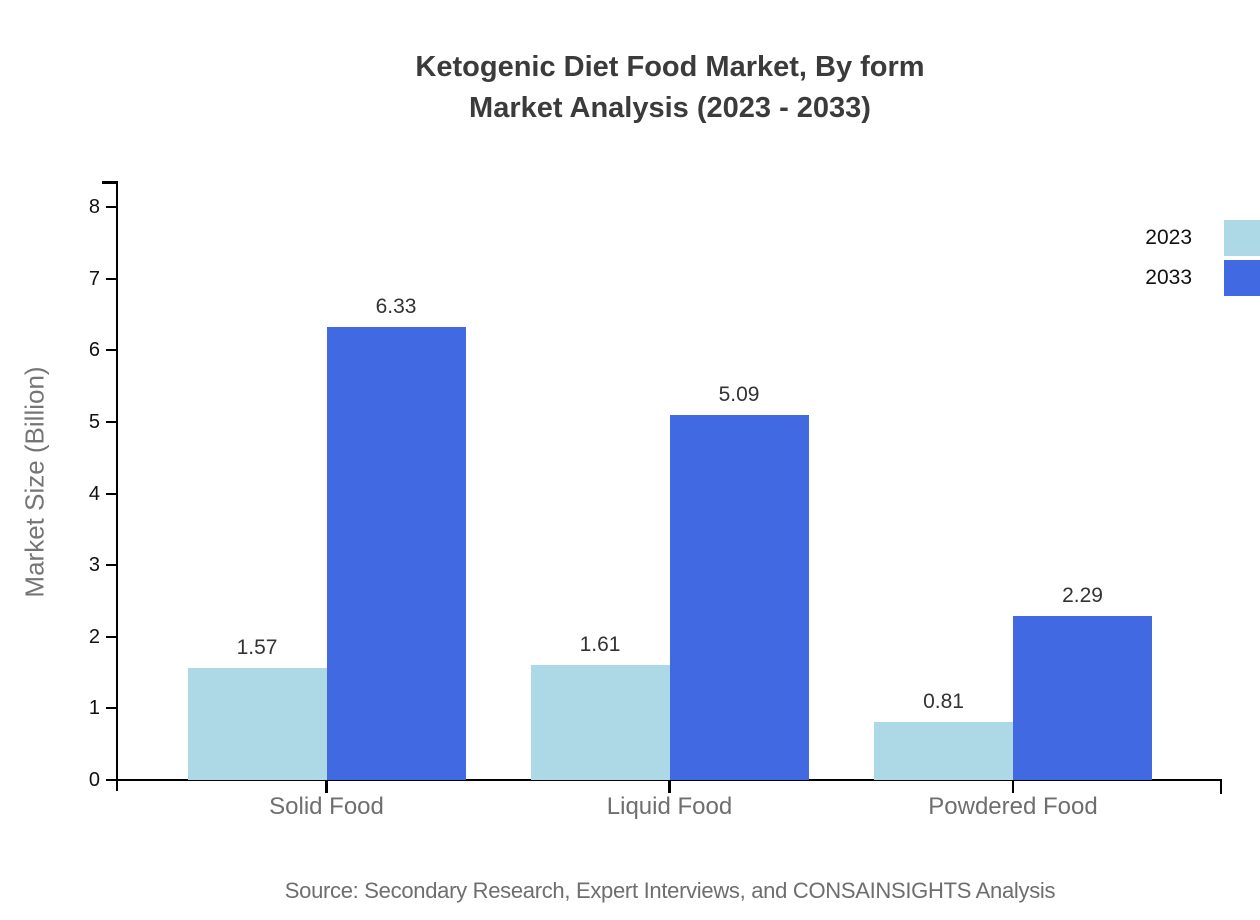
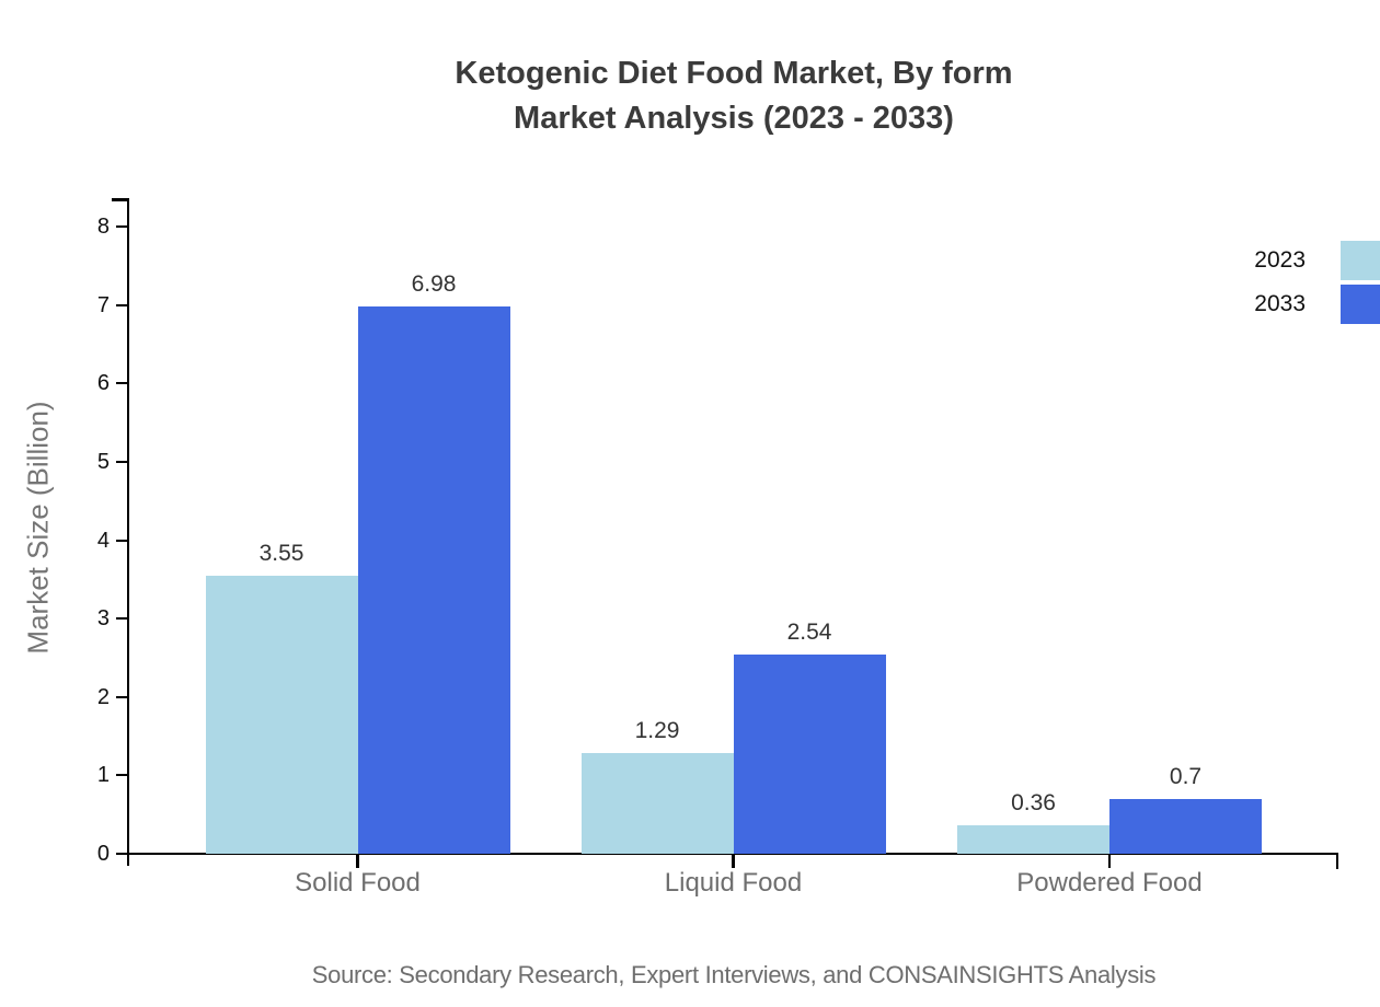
2023/Solid Food: 1.57 -> 3.55
2033/Solid Food: 6.33 -> 6.98
2023/Liquid Food: 1.61 -> 1.29
2033/Liquid Food: 5.09 -> 2.54
2023/Powdered Food: 0.81 -> 0.36
2033/Powdered Food: 2.29 -> 0.7
